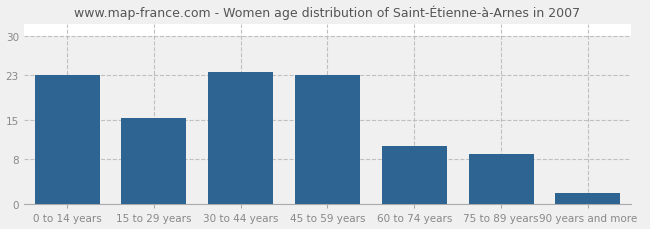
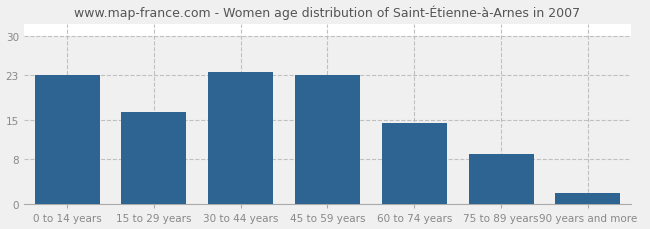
15 to 29 years: 15.4 -> 16.5
60 to 74 years: 10.4 -> 14.5
